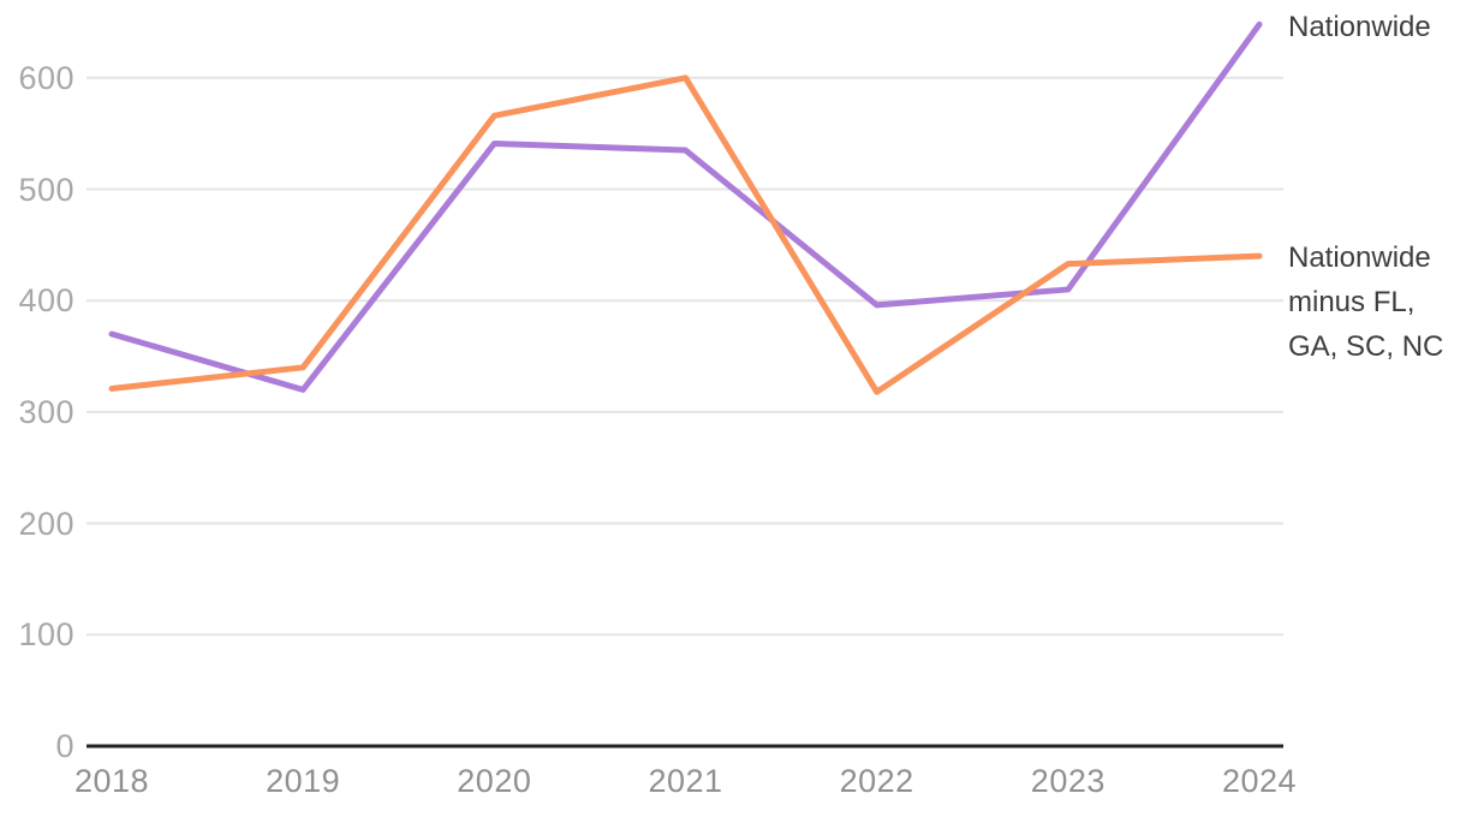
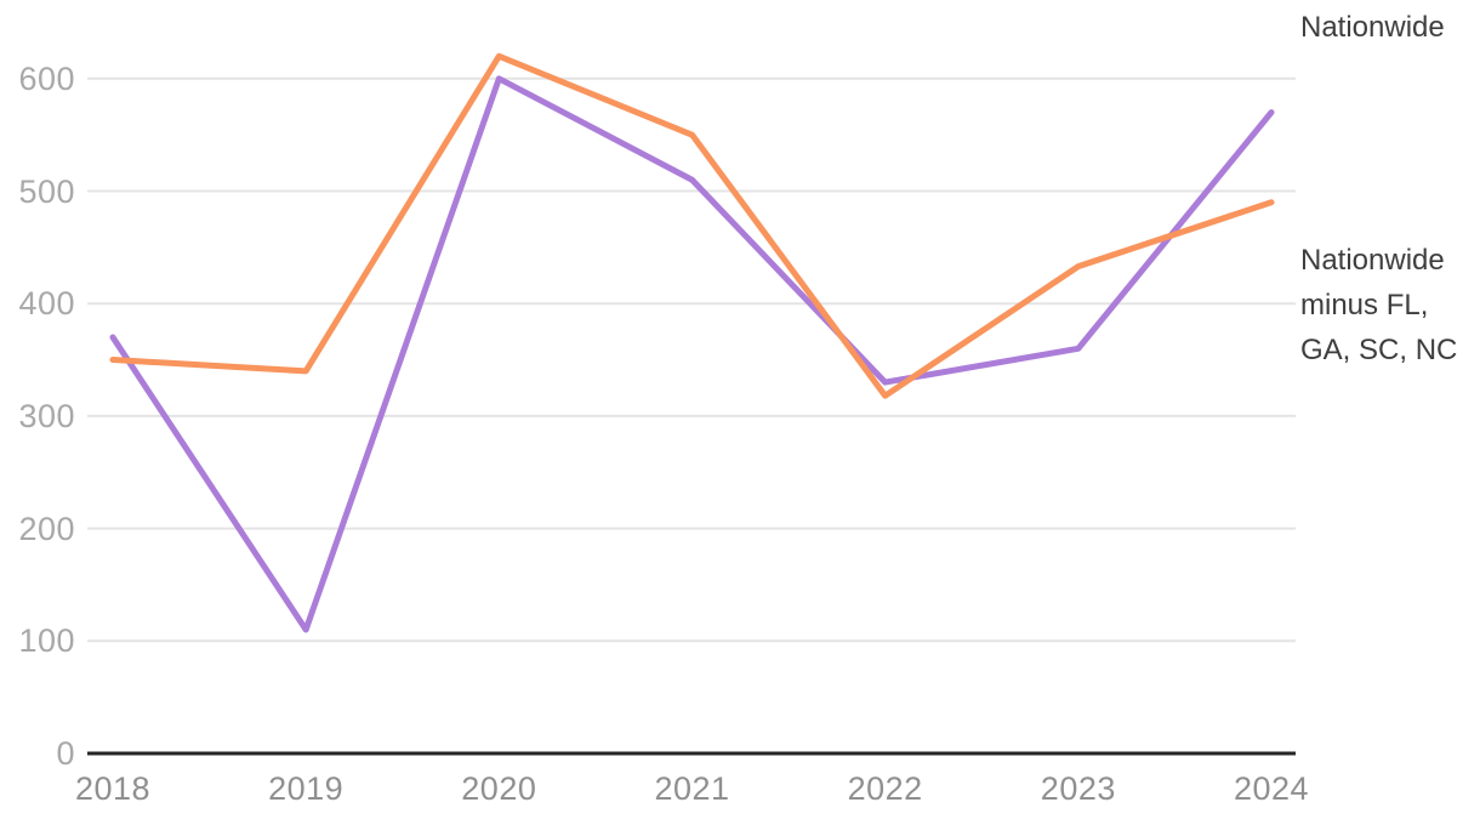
Nationwide minus FL, GA, SC, NC/2018: 320 -> 350
Nationwide/2019: 320 -> 110
Nationwide/2020: 540 -> 600
Nationwide minus FL, GA, SC, NC/2020: 570 -> 620
Nationwide/2021: 540 -> 510
Nationwide minus FL, GA, SC, NC/2021: 600 -> 550
Nationwide/2022: 400 -> 330
Nationwide/2023: 410 -> 360
Nationwide/2024: 650 -> 570
Nationwide minus FL, GA, SC, NC/2024: 440 -> 490
